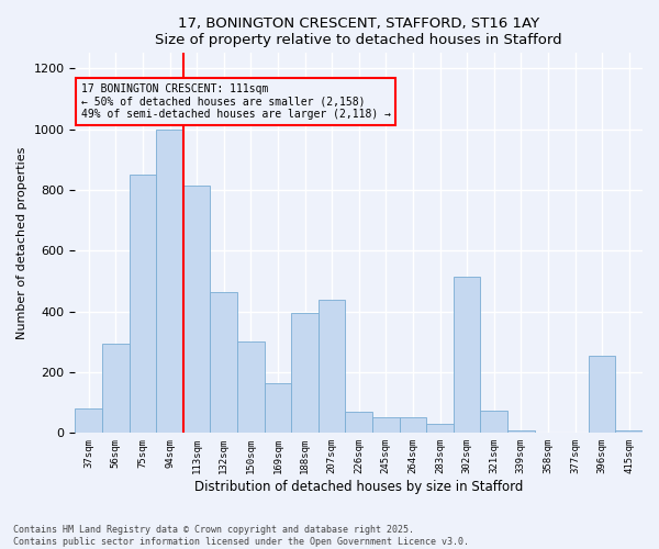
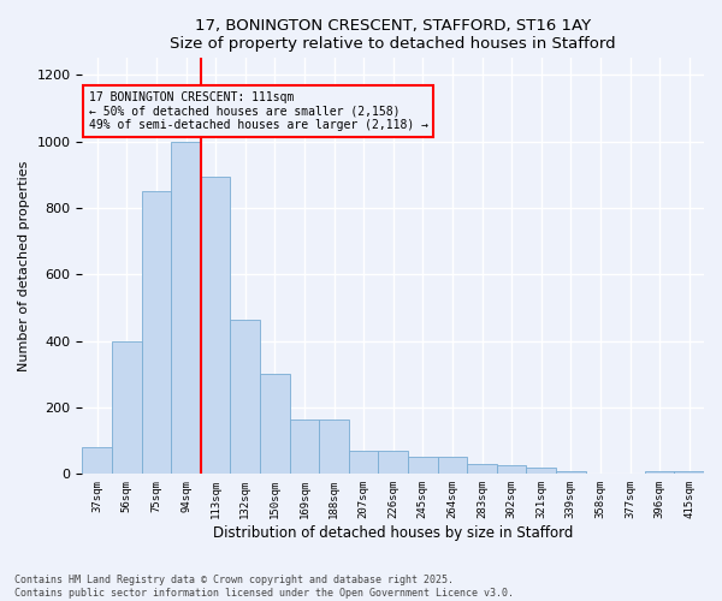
56sqm: 295 -> 400
113sqm: 815 -> 895
188sqm: 395 -> 165
207sqm: 440 -> 70
302sqm: 515 -> 25
321sqm: 75 -> 20
396sqm: 255 -> 10
